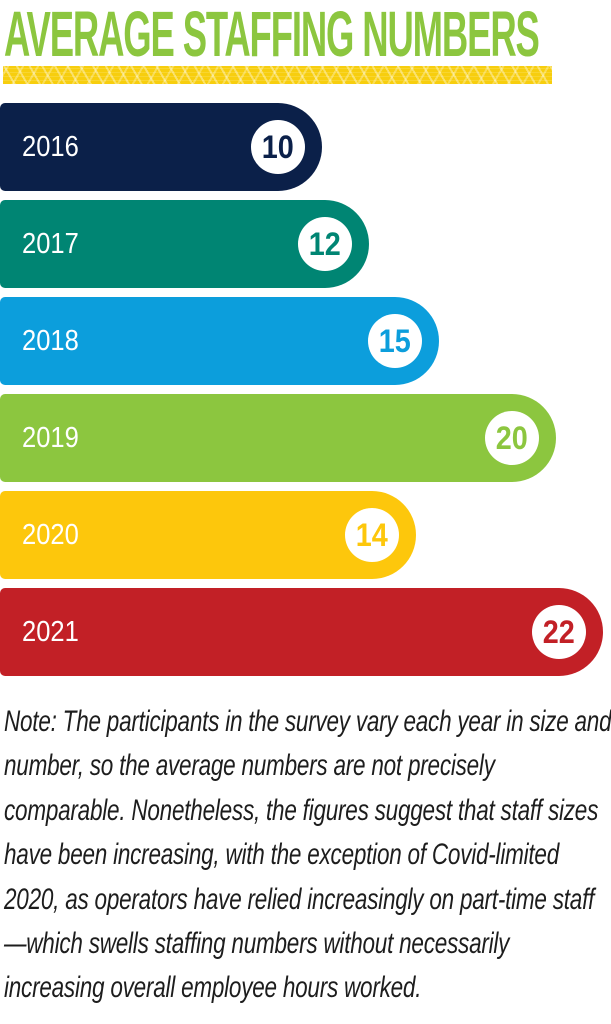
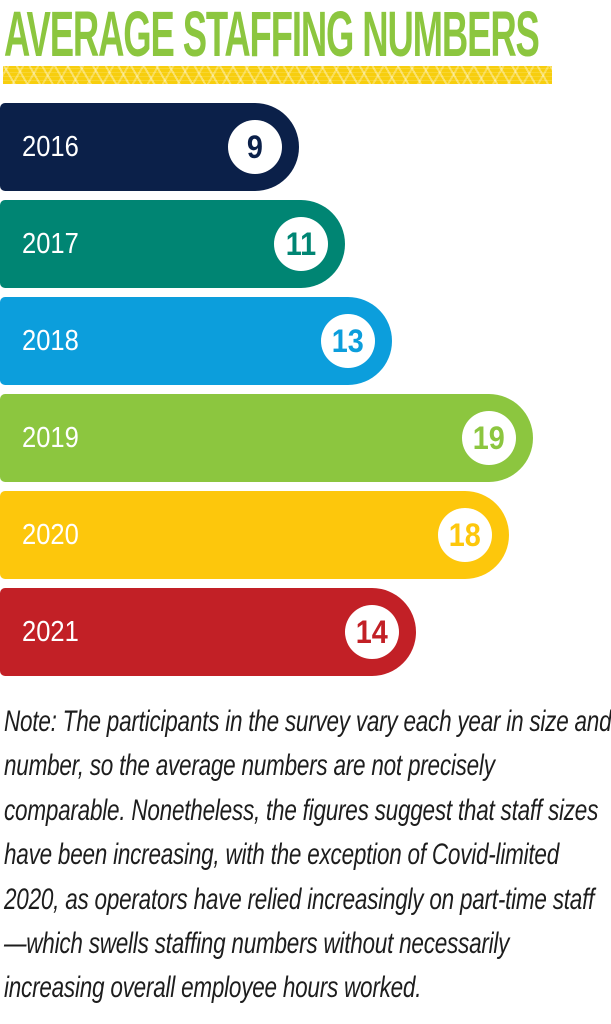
2016: 10 -> 9
2017: 12 -> 11
2018: 15 -> 13
2019: 20 -> 19
2020: 14 -> 18
2021: 22 -> 14
